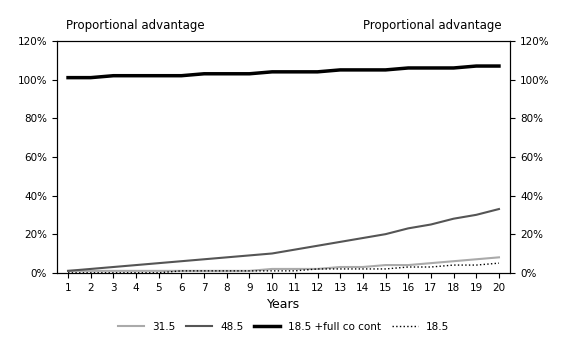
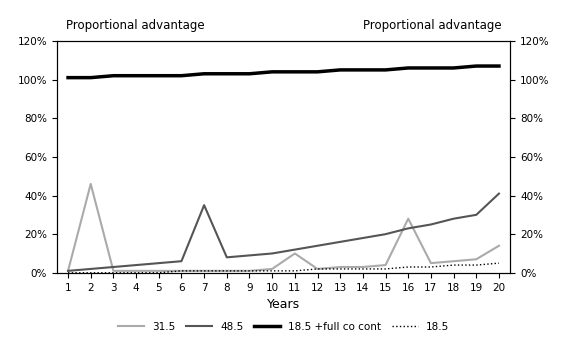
31.5/2: 1% -> 46%
48.5/7: 7% -> 35%
31.5/11: 2% -> 10%
31.5/16: 4% -> 28%
31.5/20: 8% -> 14%
48.5/20: 33% -> 41%
